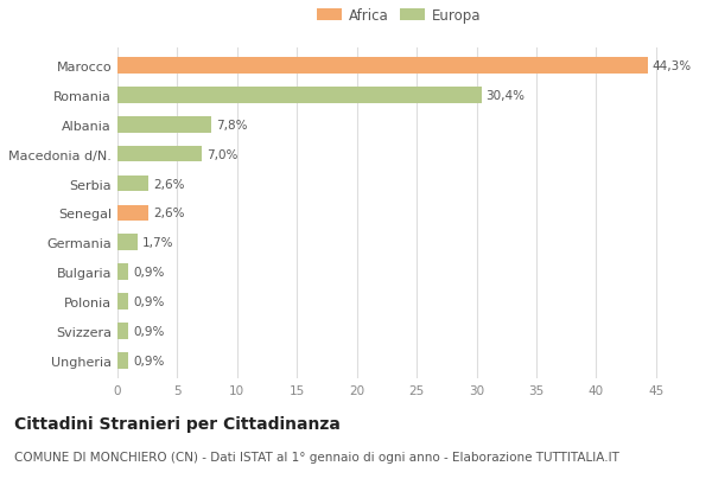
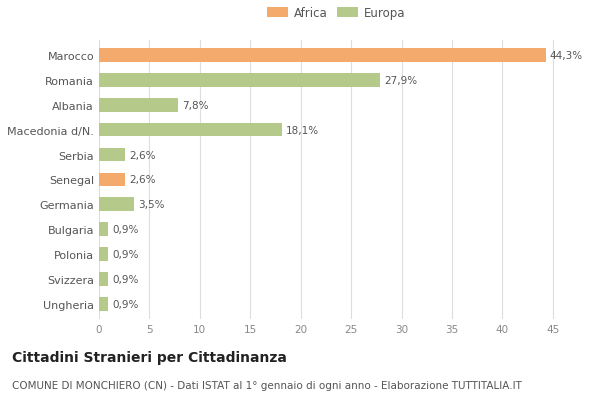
Romania: 30,4% -> 27,9%
Macedonia d/N.: 7,0% -> 18,1%
Germania: 1,7% -> 3,5%
